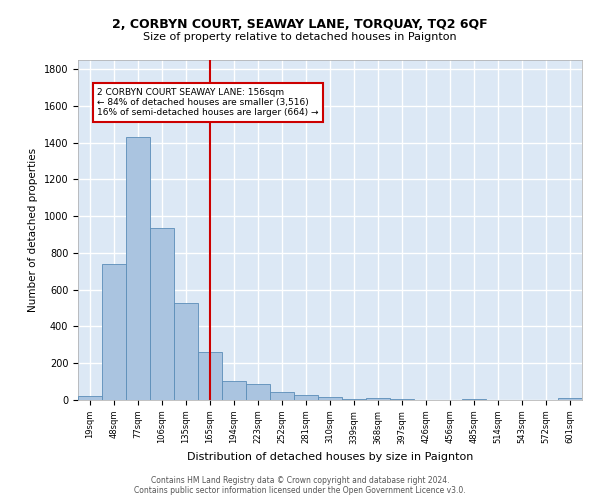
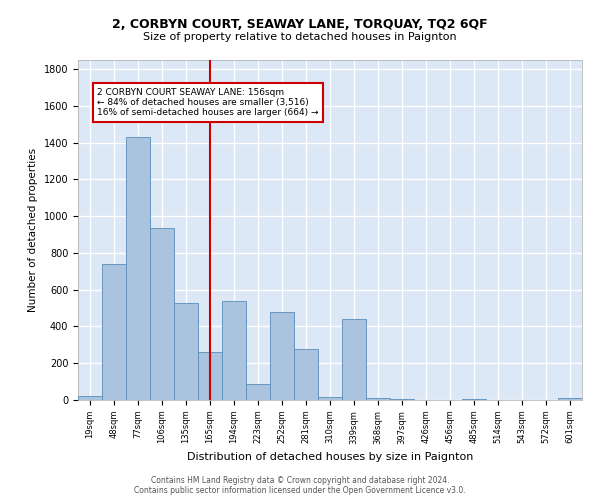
194sqm: 100 -> 540
252sqm: 40 -> 480
281sqm: 20 -> 280
339sqm: 0 -> 440
